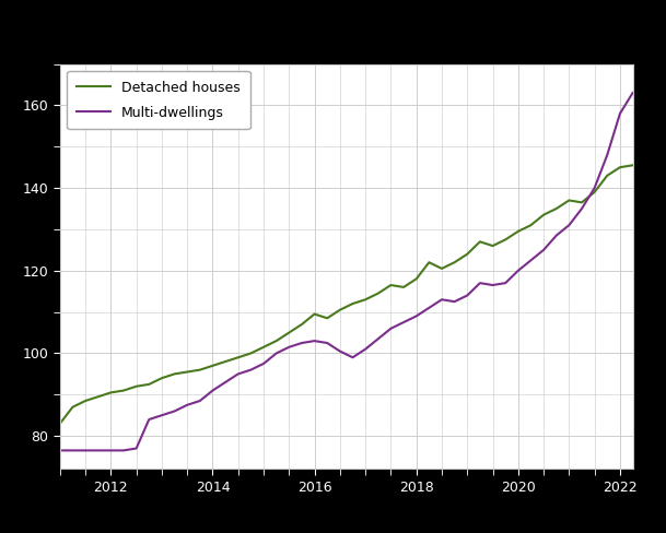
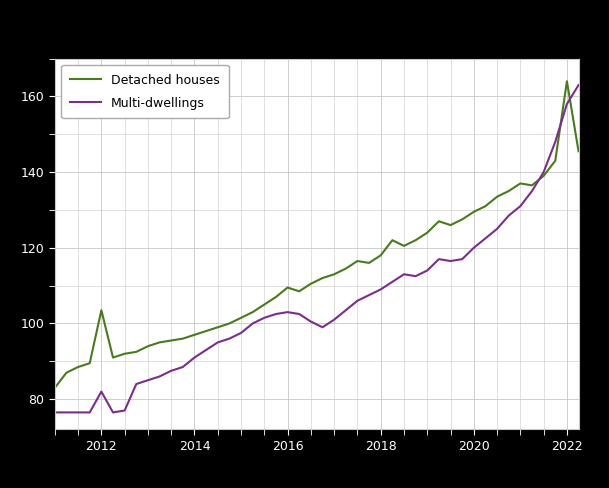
Detached houses/2012: 90.5 -> 103.5
Multi-dwellings/2012: 76.5 -> 82.0
Detached houses/2022: 145.0 -> 164.0
